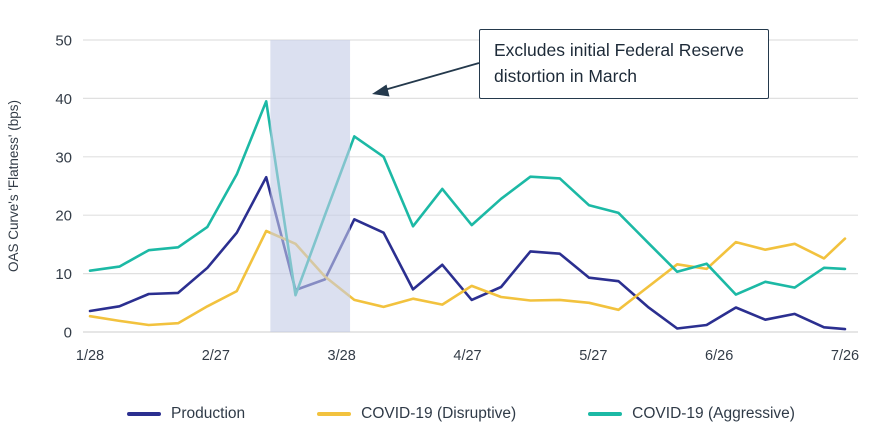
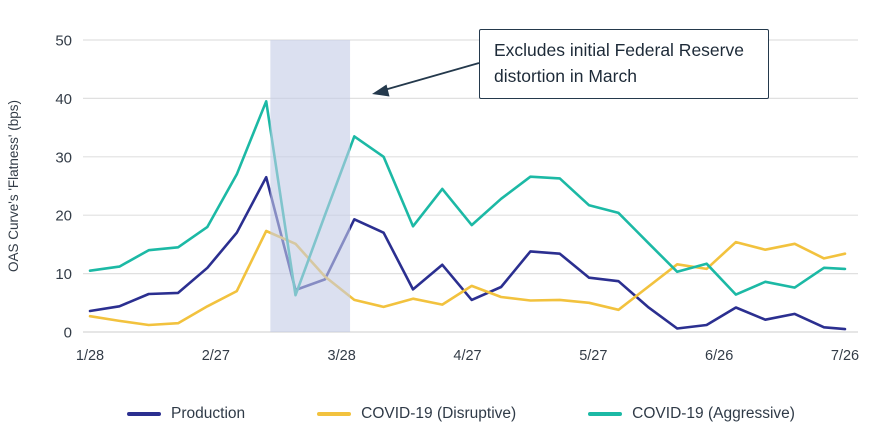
COVID-19 (Disruptive)/7/26: 16 -> 13
